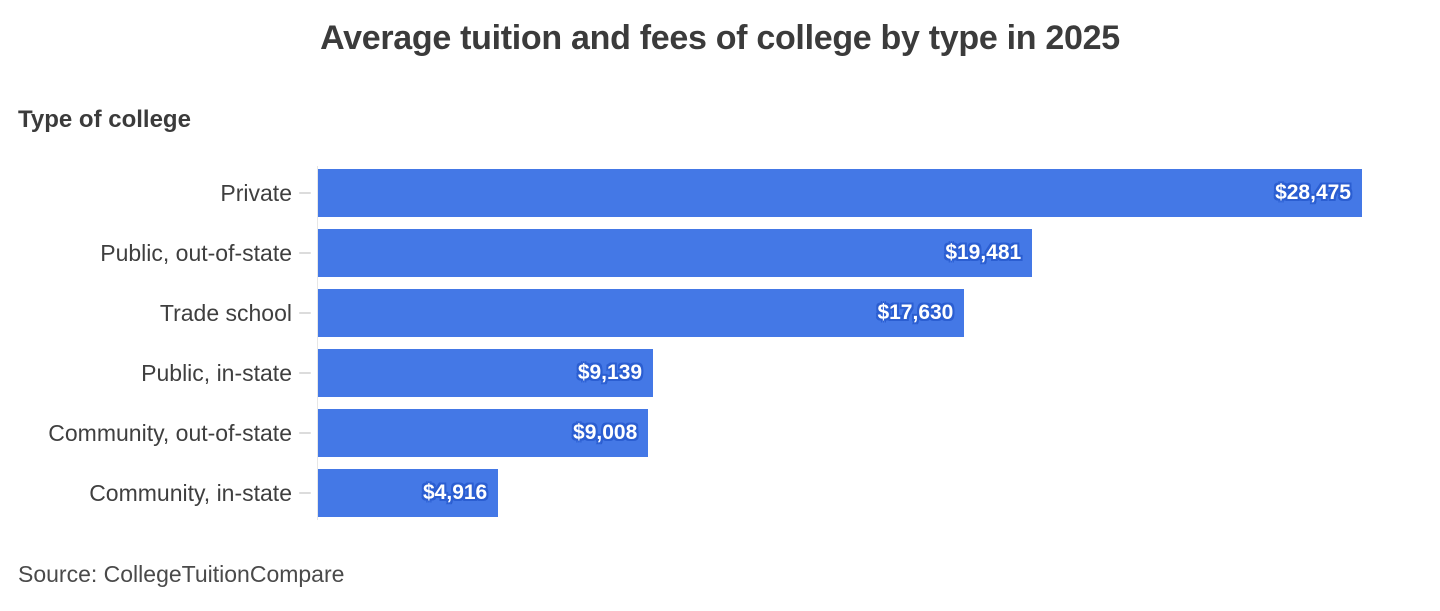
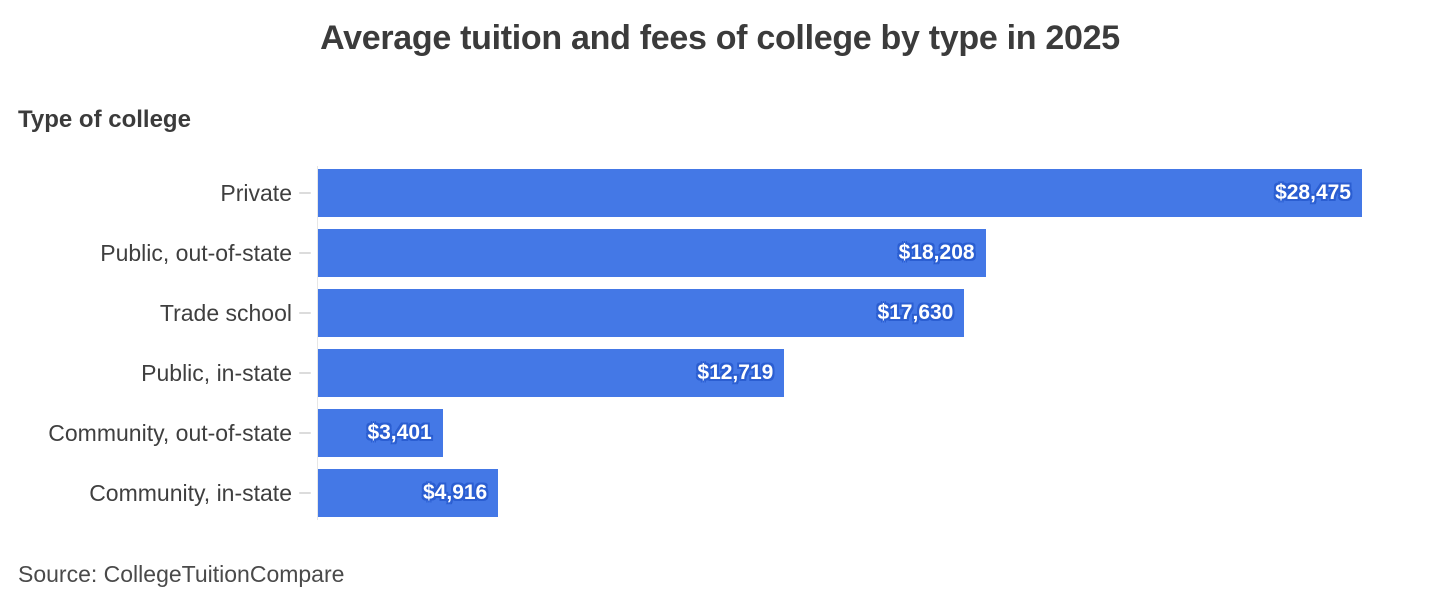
Public, out-of-state: $19,481 -> $18,208
Public, in-state: $9,139 -> $12,719
Community, out-of-state: $9,008 -> $3,401
